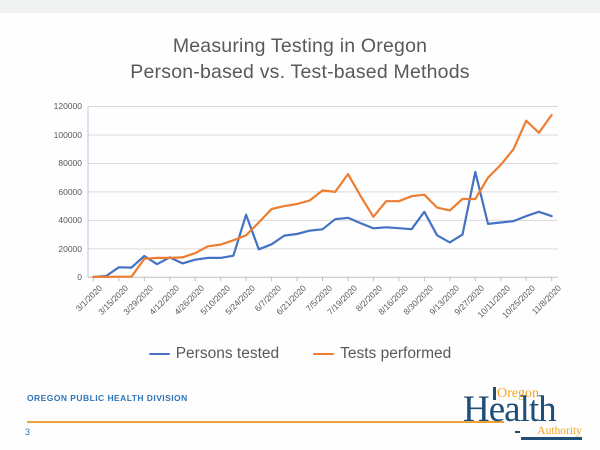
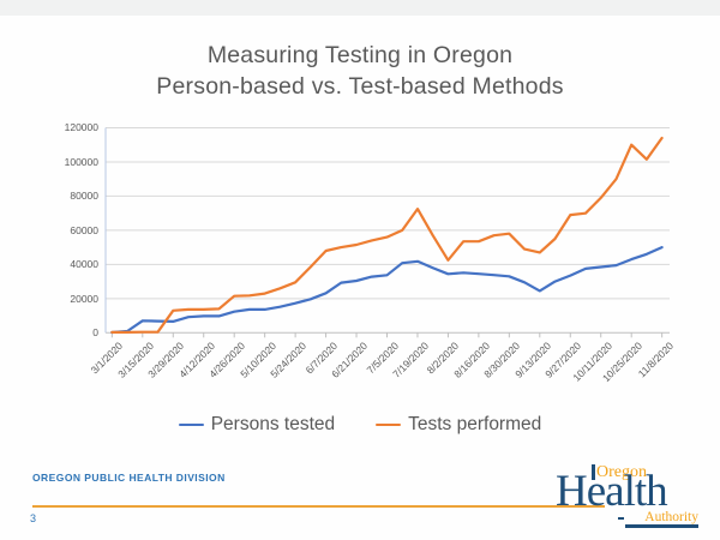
Persons tested/3/29/2020: 15000 -> 7000
Persons tested/4/12/2020: 14000 -> 10000
Tests performed/4/26/2020: 17000 -> 22000
Persons tested/5/24/2020: 44000 -> 17000
Tests performed/7/5/2020: 61000 -> 56000
Persons tested/8/30/2020: 46000 -> 33000
Persons tested/9/27/2020: 74000 -> 34000
Tests performed/9/27/2020: 55000 -> 69000
Persons tested/11/8/2020: 43000 -> 50000
